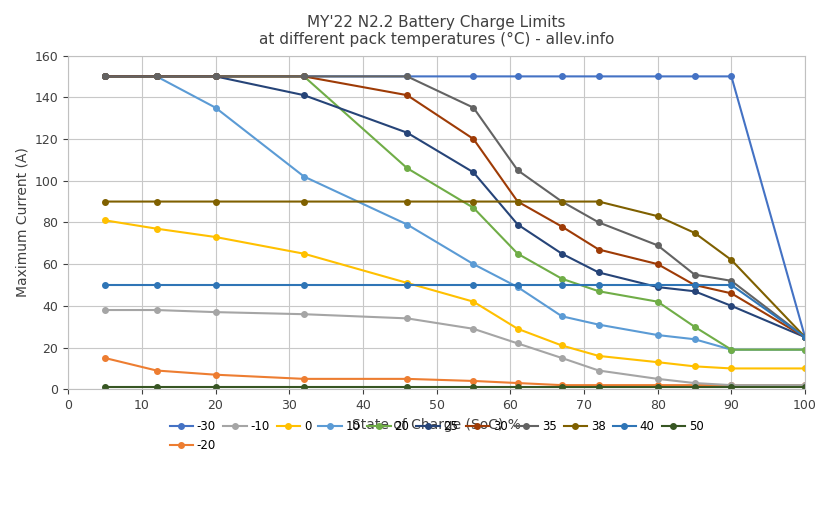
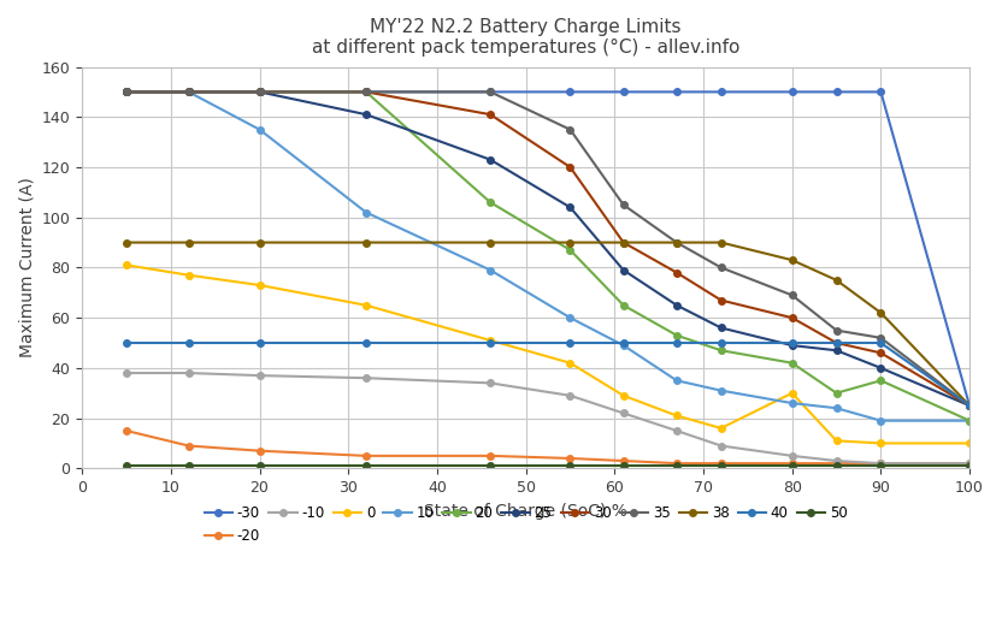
0/80: 13 -> 30
20/90: 19 -> 35
